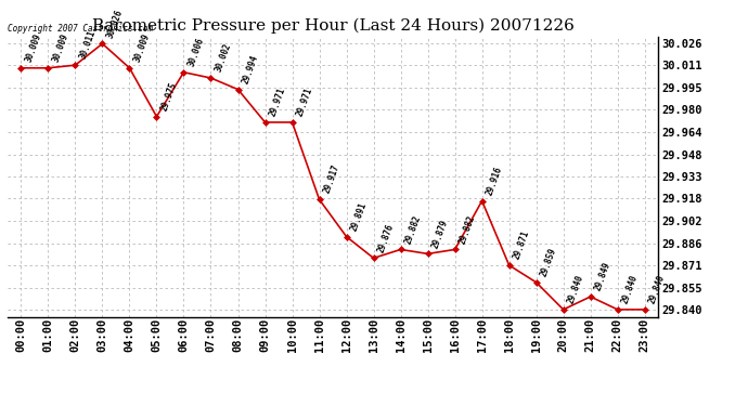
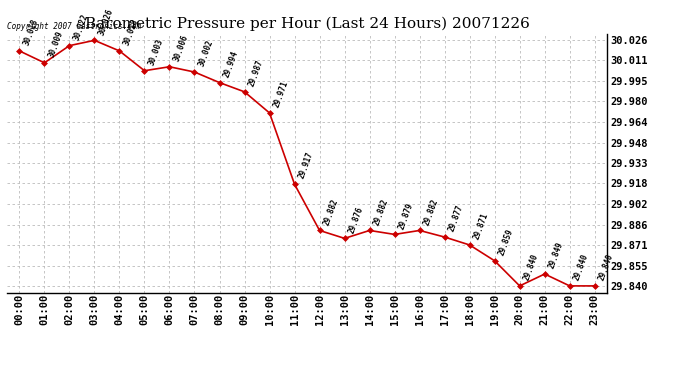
00:00: 30.009 -> 30.018
02:00: 30.011 -> 30.022
04:00: 30.009 -> 30.018
05:00: 29.975 -> 30.003
09:00: 29.971 -> 29.987
12:00: 29.891 -> 29.882
17:00: 29.916 -> 29.877
